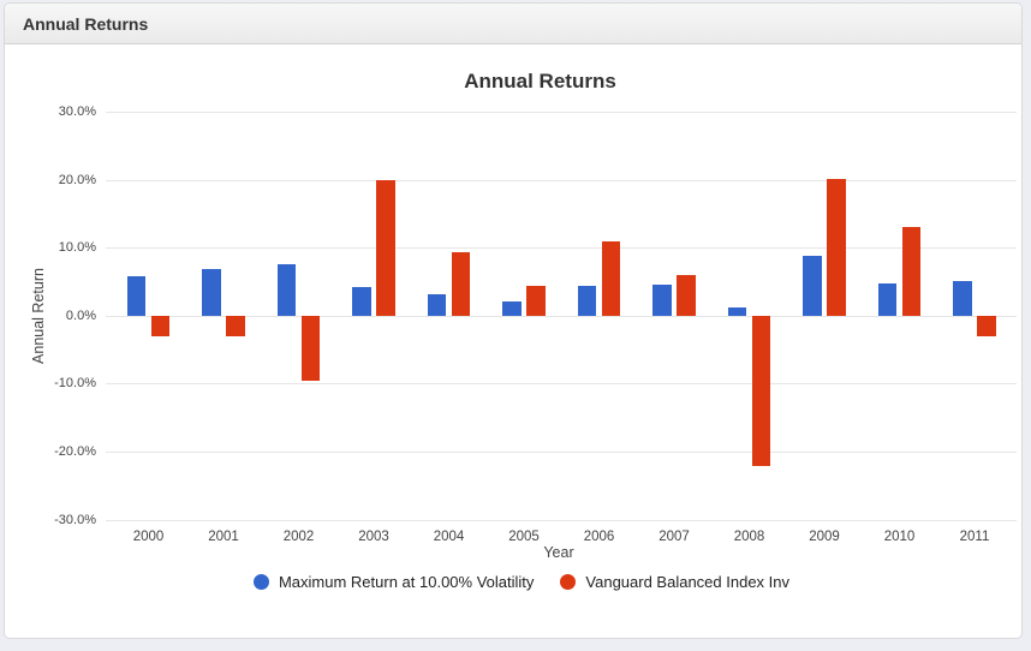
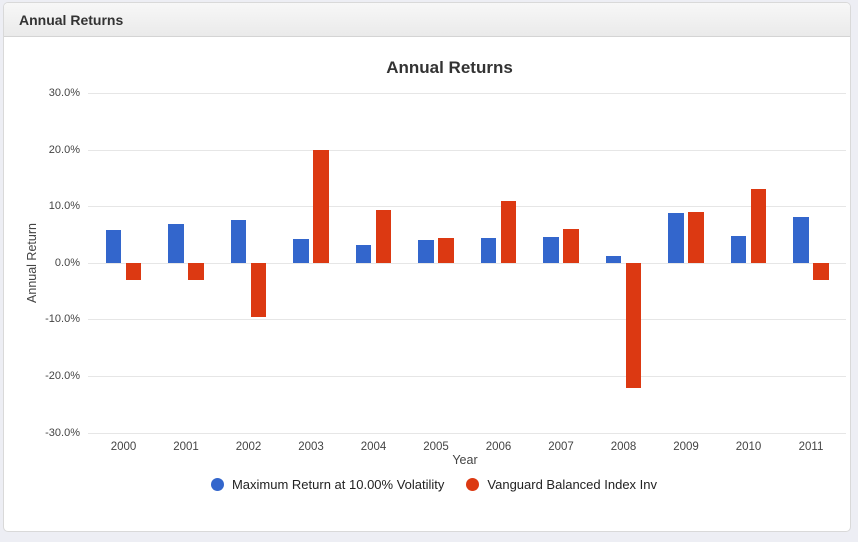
Maximum Return at 10.00% Volatility/2005: 2% -> 4%
Vanguard Balanced Index Inv/2009: 20% -> 9%
Maximum Return at 10.00% Volatility/2011: 5% -> 8%
